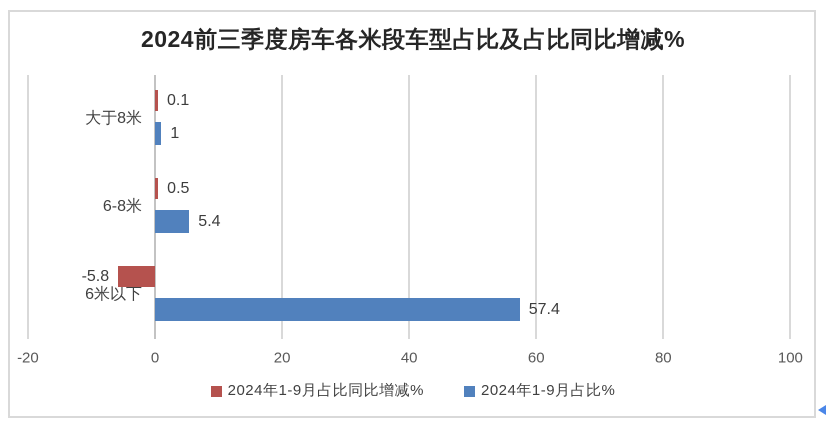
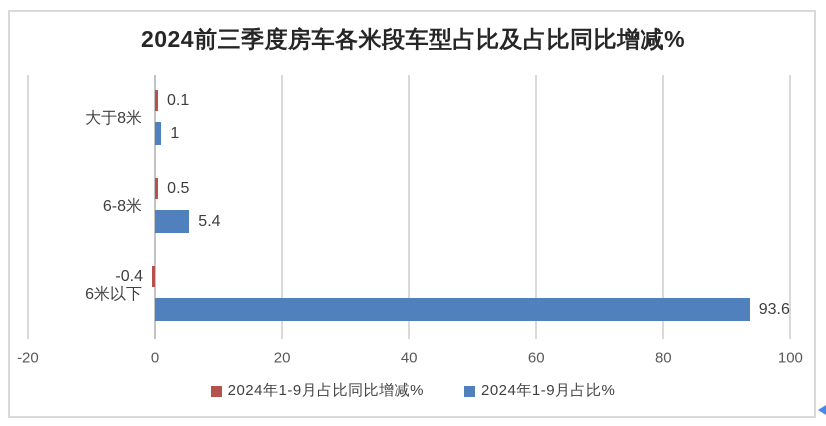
2024年1-9月占比同比增减%/6米以下: -5.8 -> -0.4
2024年1-9月占比%/6米以下: 57.4 -> 93.6
